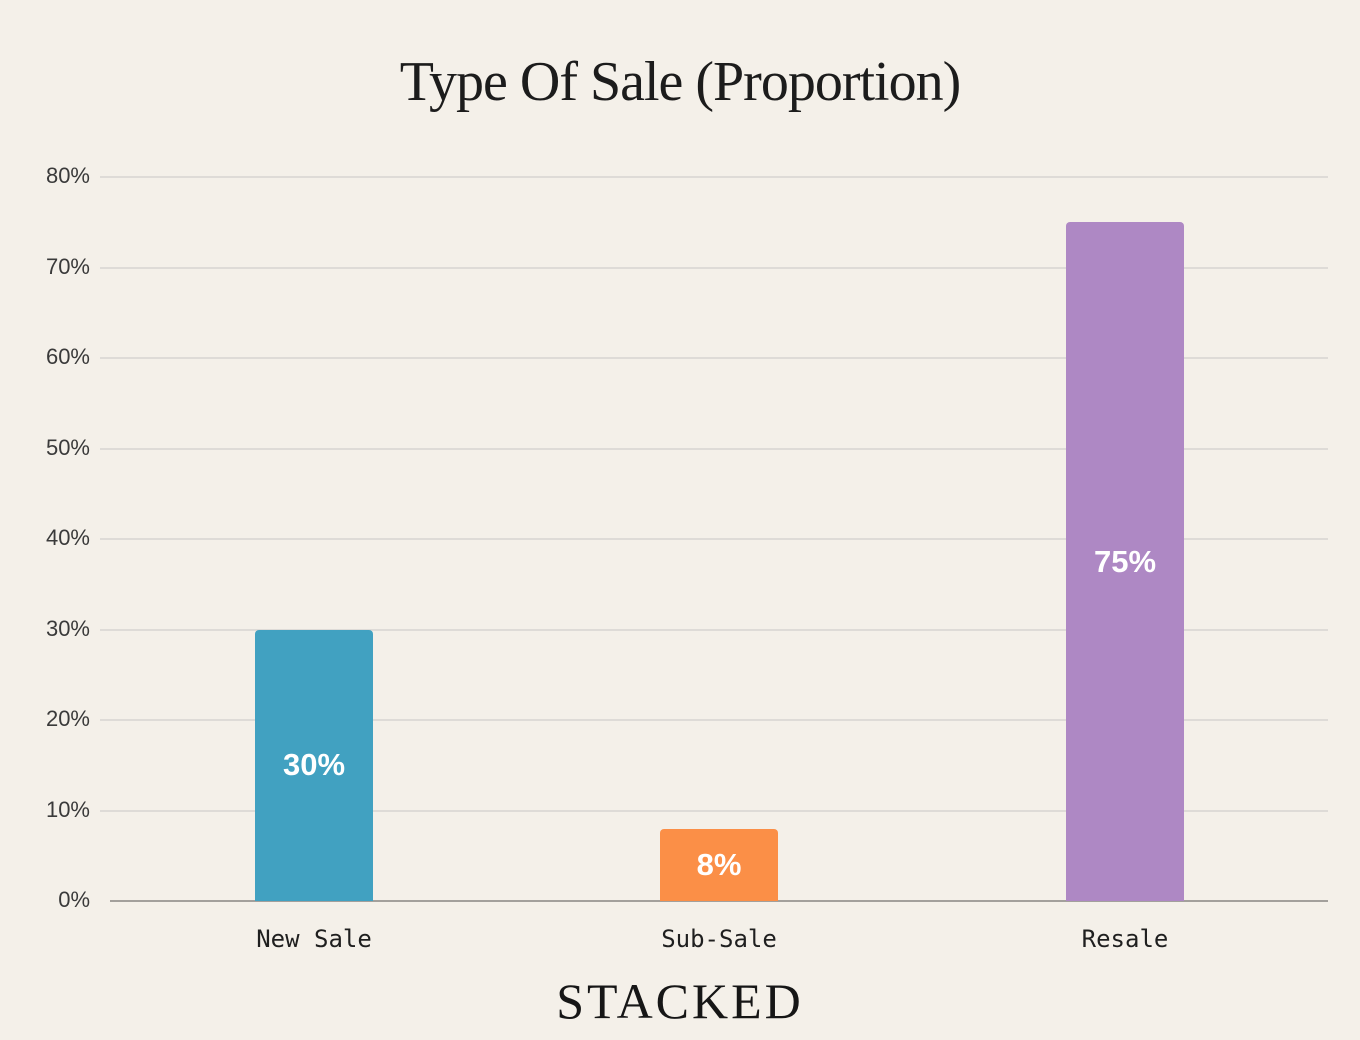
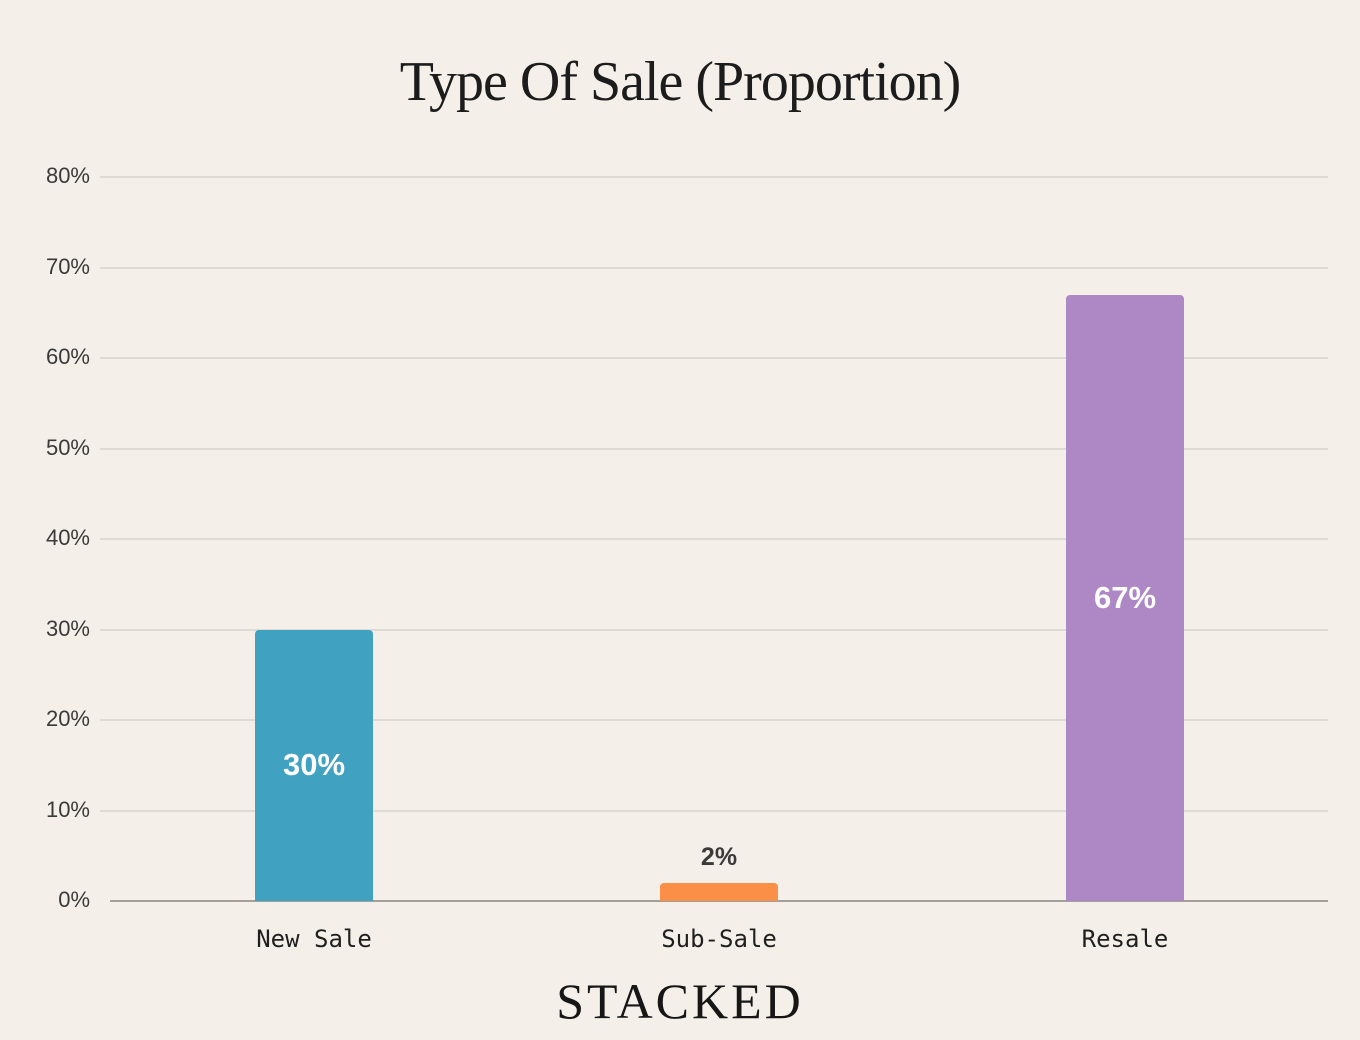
Sub-Sale: 8% -> 2%
Resale: 75% -> 67%
